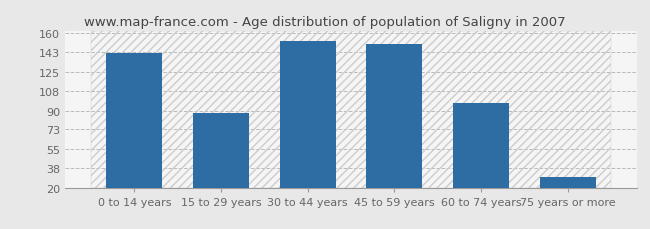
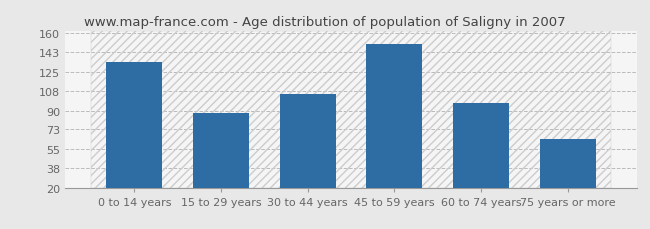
0 to 14 years: 142 -> 134
30 to 44 years: 153 -> 105
75 years or more: 30 -> 64
